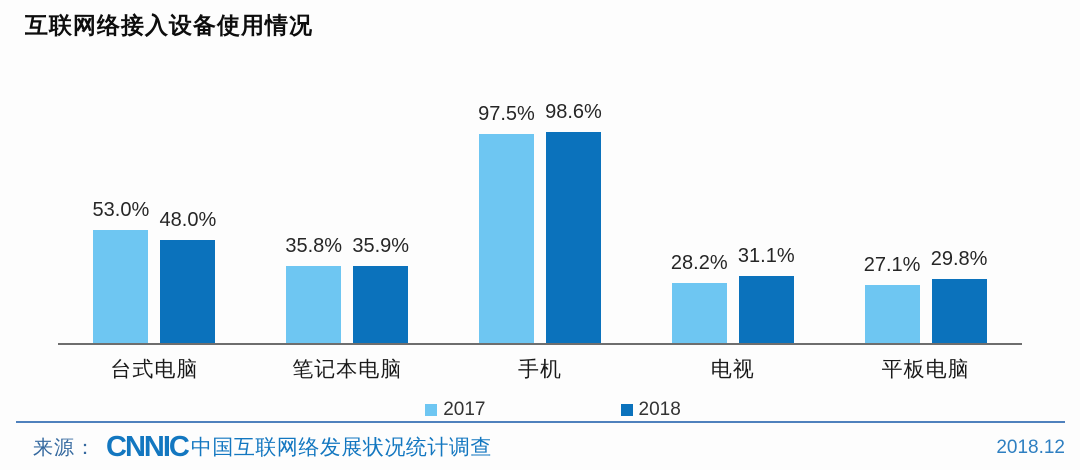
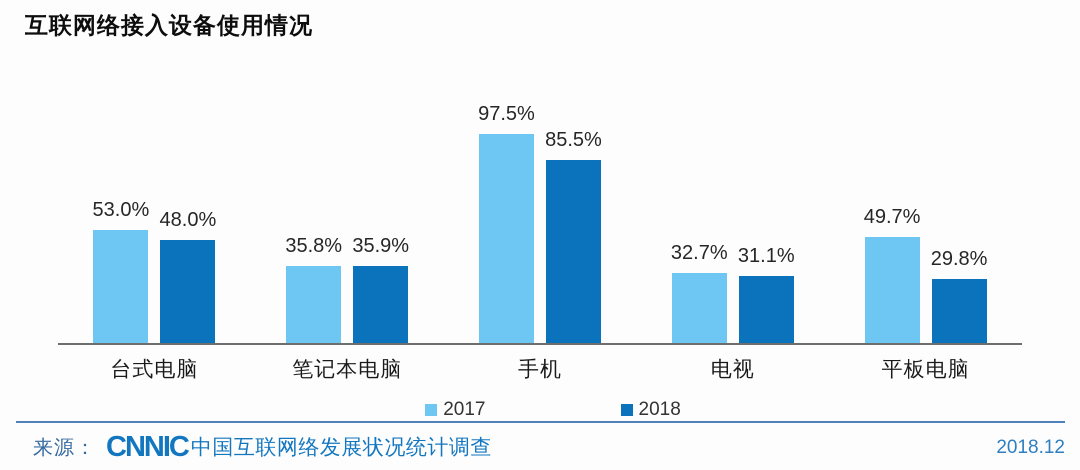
2018/手机: 98.6% -> 85.5%
2017/电视: 28.2% -> 32.7%
2017/平板电脑: 27.1% -> 49.7%
